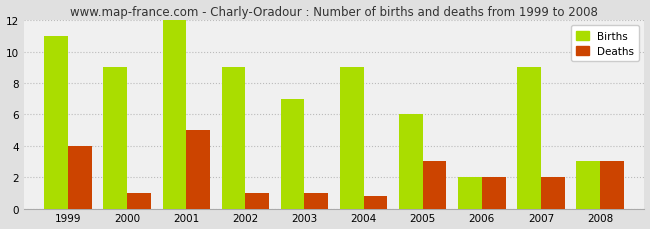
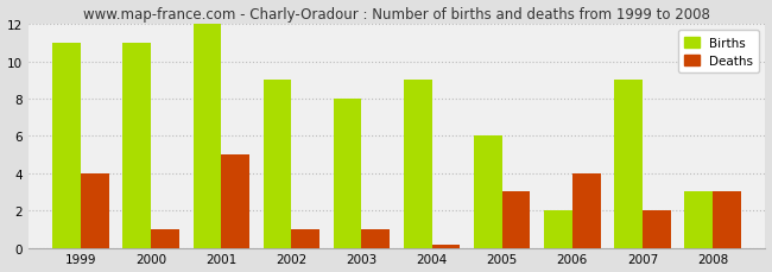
Births/2000: 9 -> 11
Births/2003: 7 -> 8
Deaths/2004: 0.8 -> 0.1
Deaths/2006: 2.0 -> 4.0
